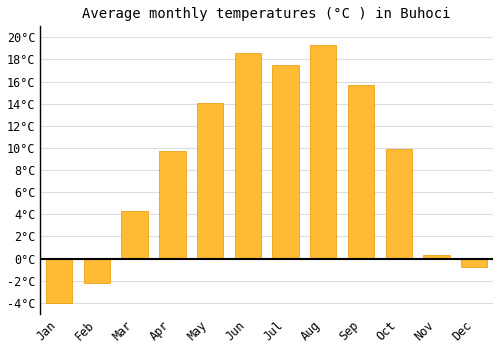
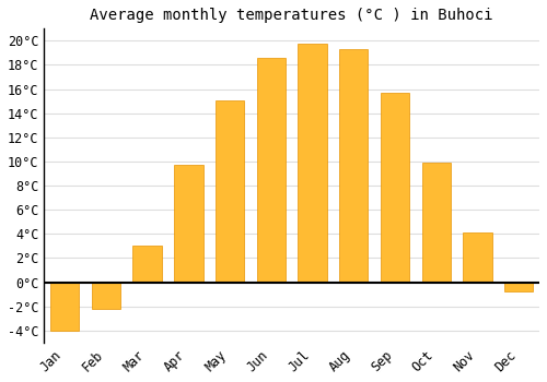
Mar: 4.3°C -> 3.0°C
May: 14.1°C -> 15.1°C
Jul: 17.5°C -> 19.8°C
Nov: 0.3°C -> 4.1°C
